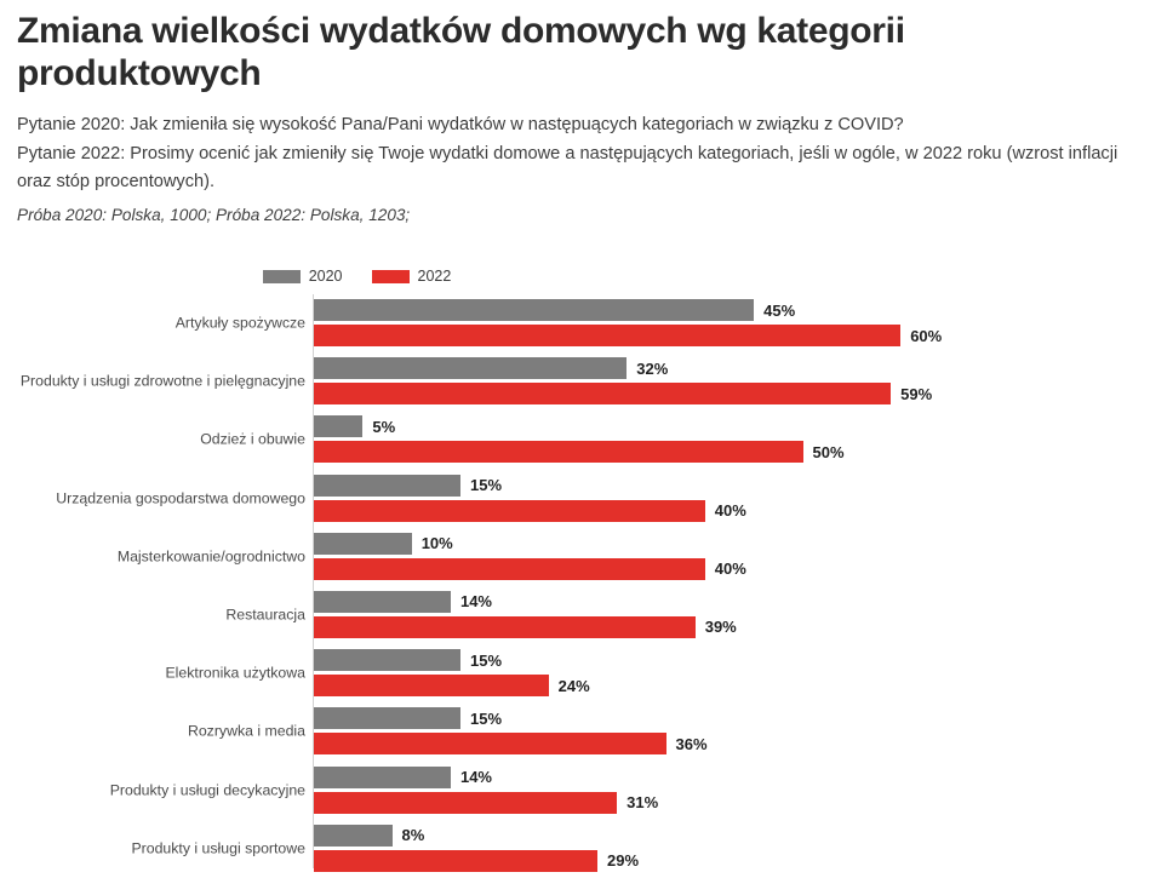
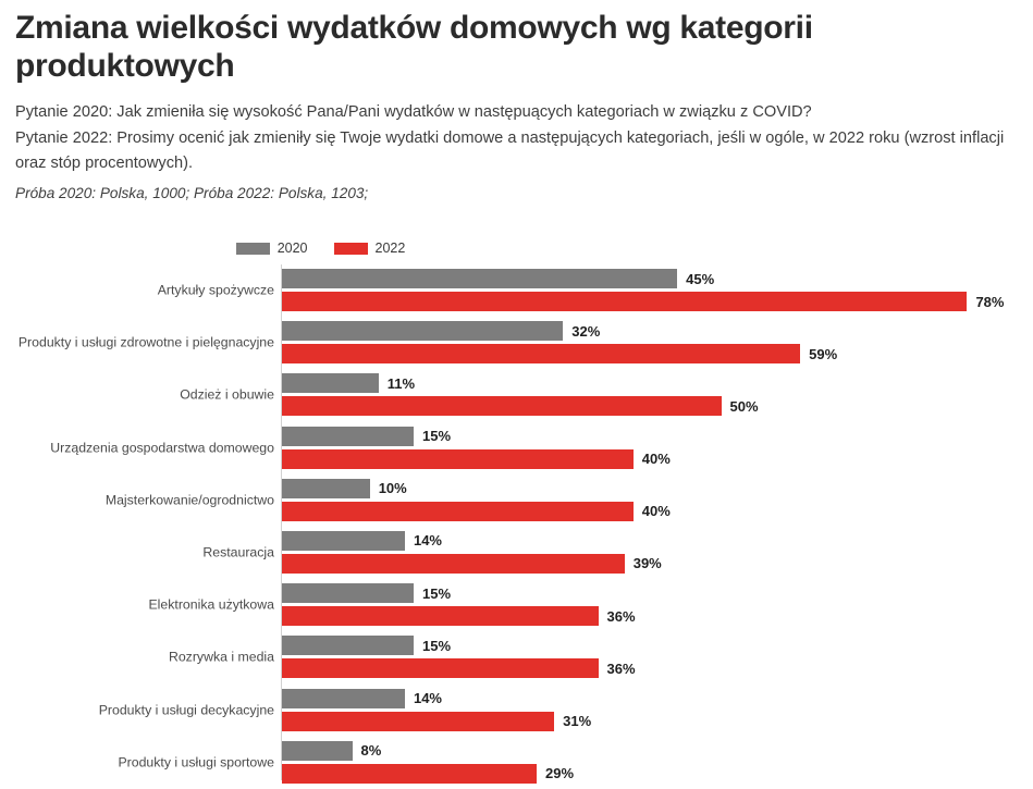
2022/Artykuły spożywcze: 60% -> 78%
2020/Odzież i obuwie: 5% -> 11%
2022/Elektronika użytkowa: 24% -> 36%
